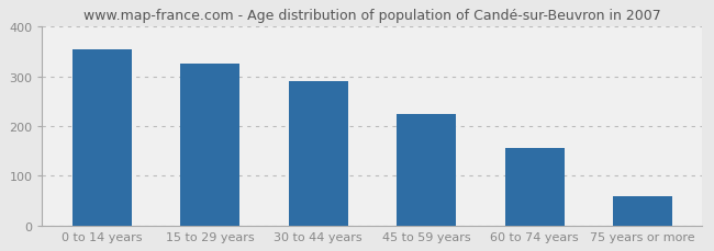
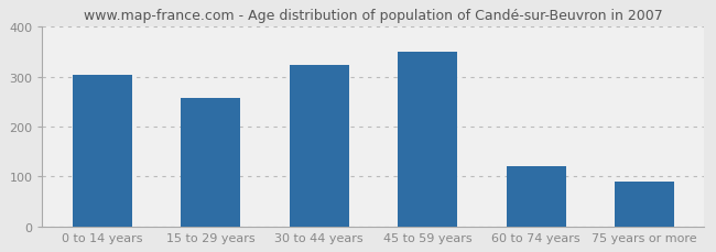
0 to 14 years: 355 -> 303
15 to 29 years: 325 -> 257
30 to 44 years: 290 -> 324
45 to 59 years: 225 -> 351
60 to 74 years: 155 -> 121
75 years or more: 60 -> 90
